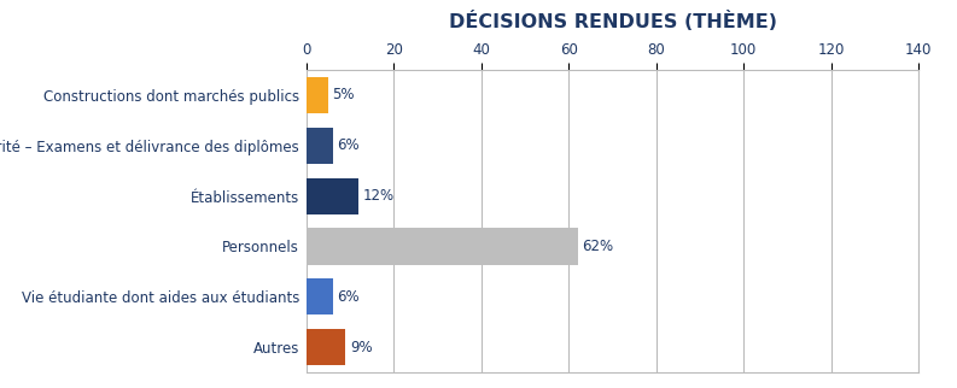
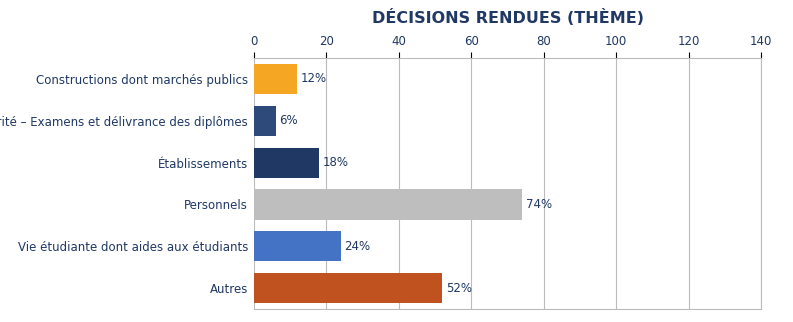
Constructions dont marchés publics: 5% -> 12%
Établissements: 12% -> 18%
Personnels: 62% -> 74%
Vie étudiante dont aides aux étudiants: 6% -> 24%
Autres: 9% -> 52%
